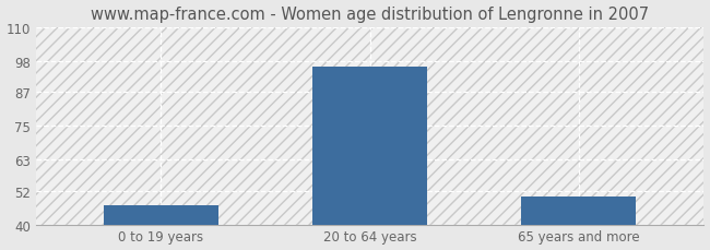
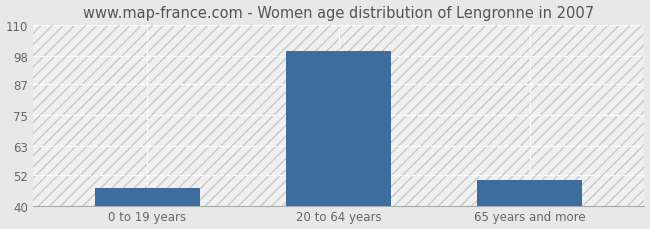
20 to 64 years: 96 -> 100
